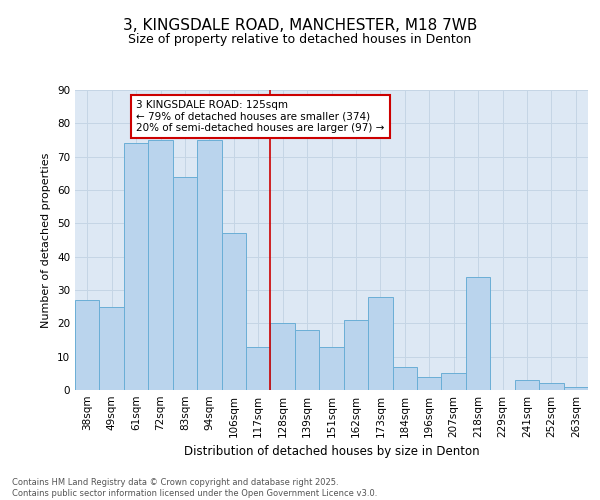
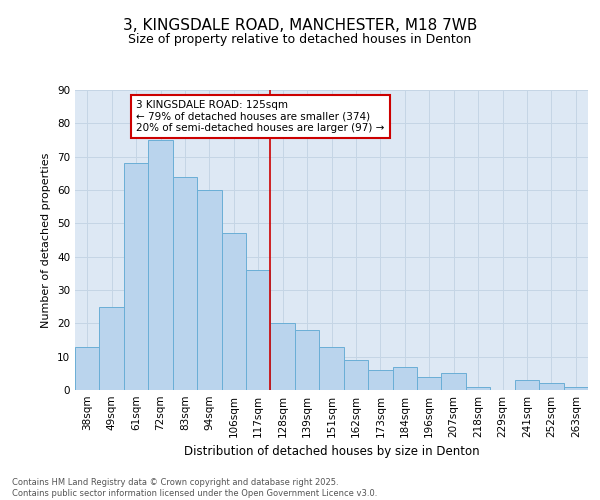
38sqm: 27 -> 13
61sqm: 74 -> 68
94sqm: 75 -> 60
117sqm: 13 -> 36
162sqm: 21 -> 9
173sqm: 28 -> 6
218sqm: 34 -> 1
